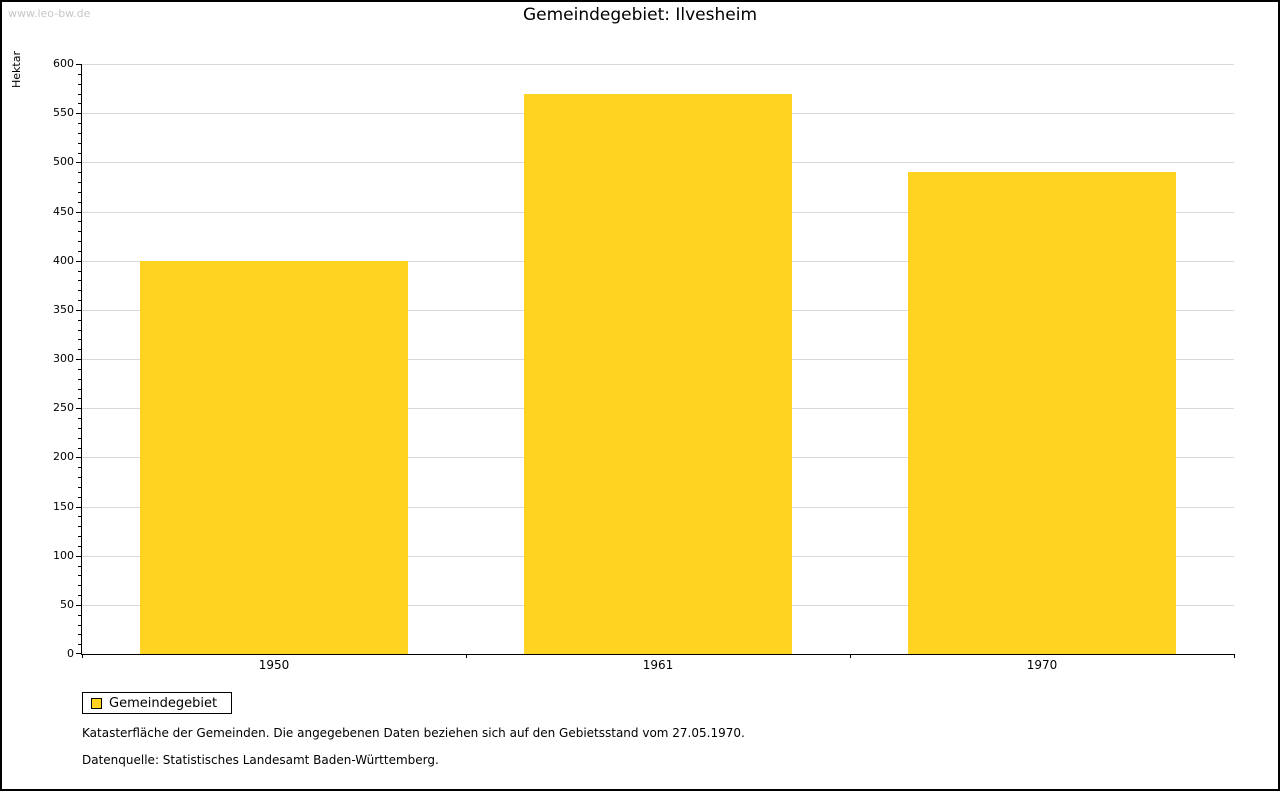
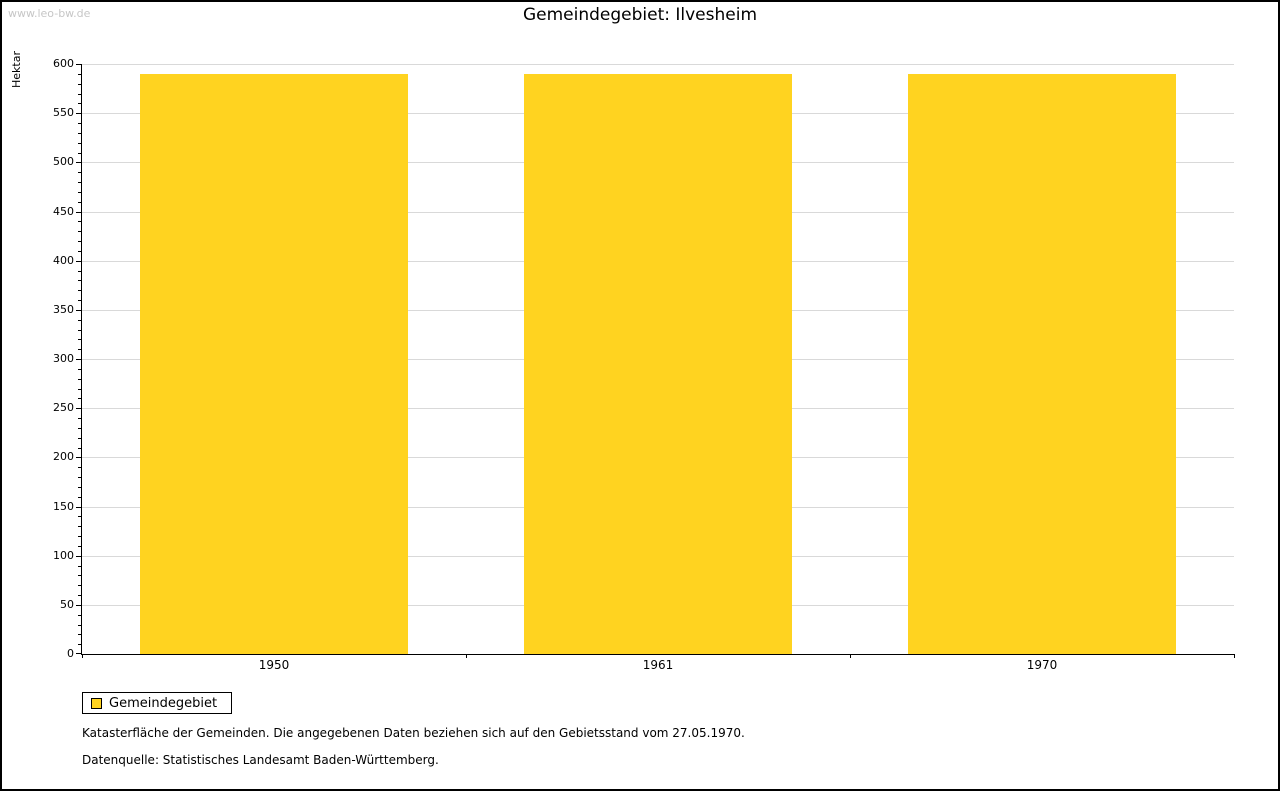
1950: 400 -> 590
1961: 570 -> 590
1970: 490 -> 590
